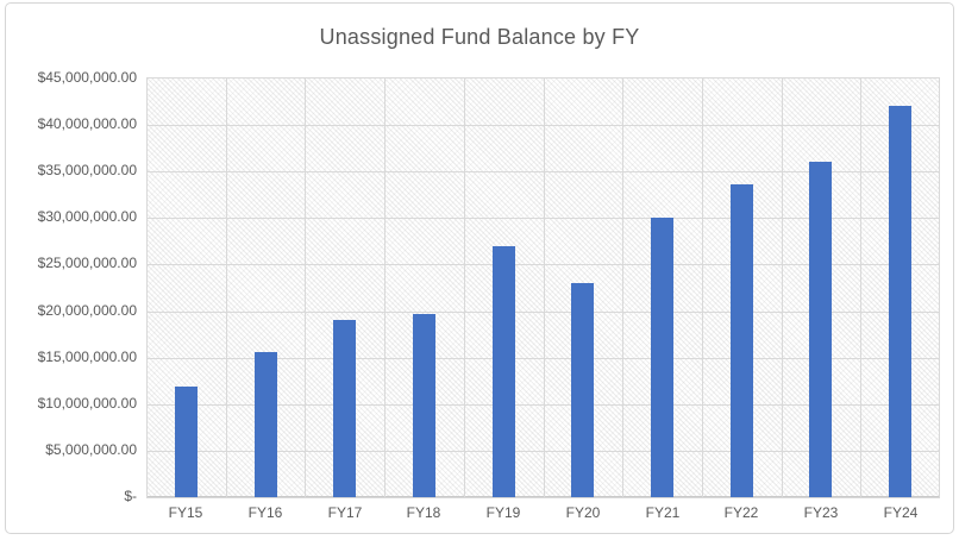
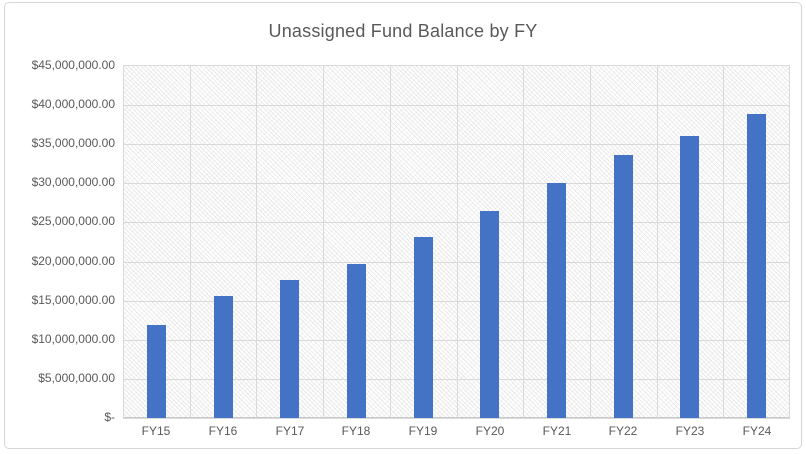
FY17: $19000000 -> $18000000
FY19: $27000000 -> $23000000
FY20: $23000000 -> $26000000
FY24: $42000000 -> $39000000
